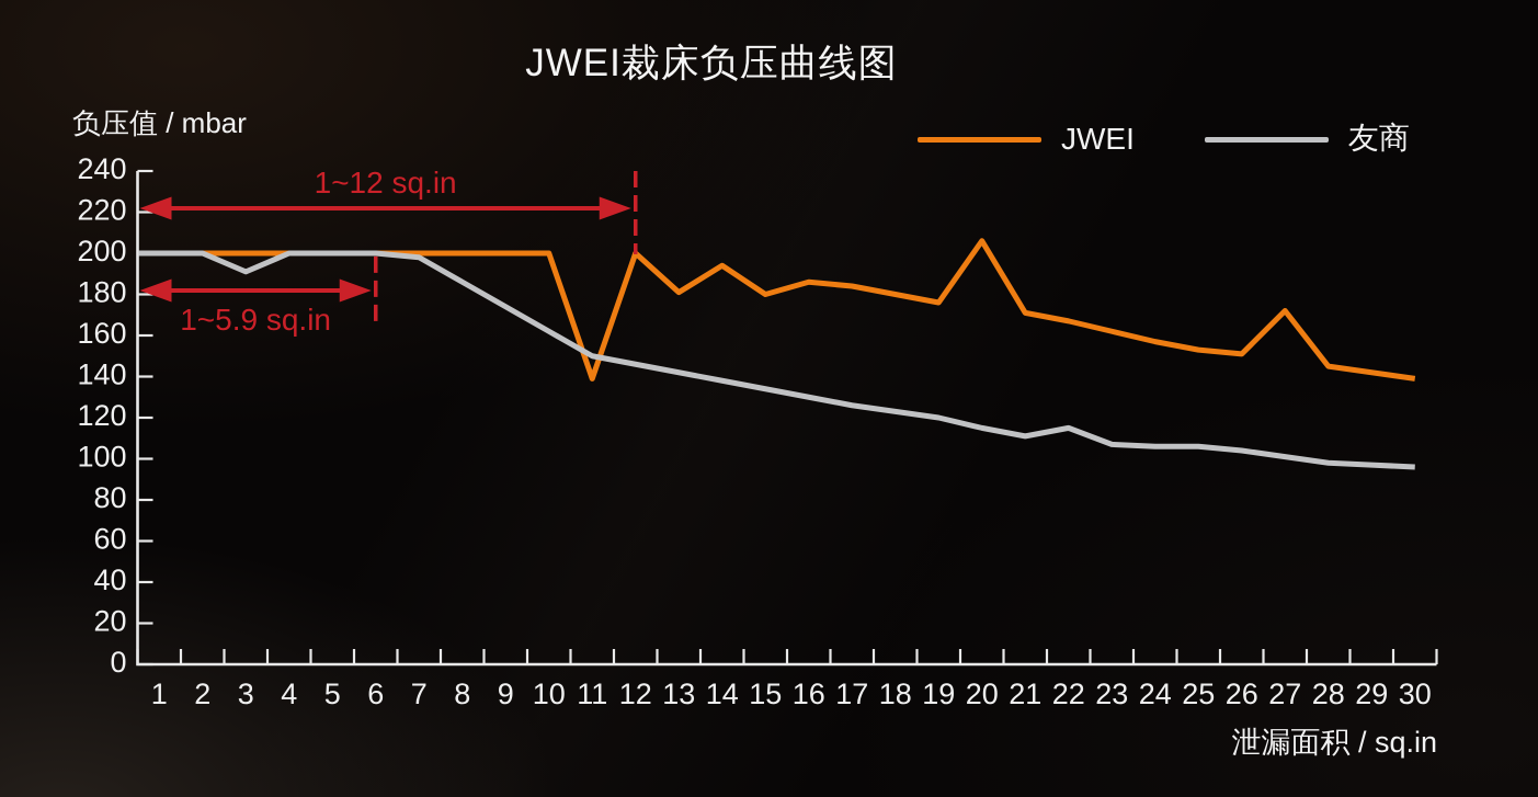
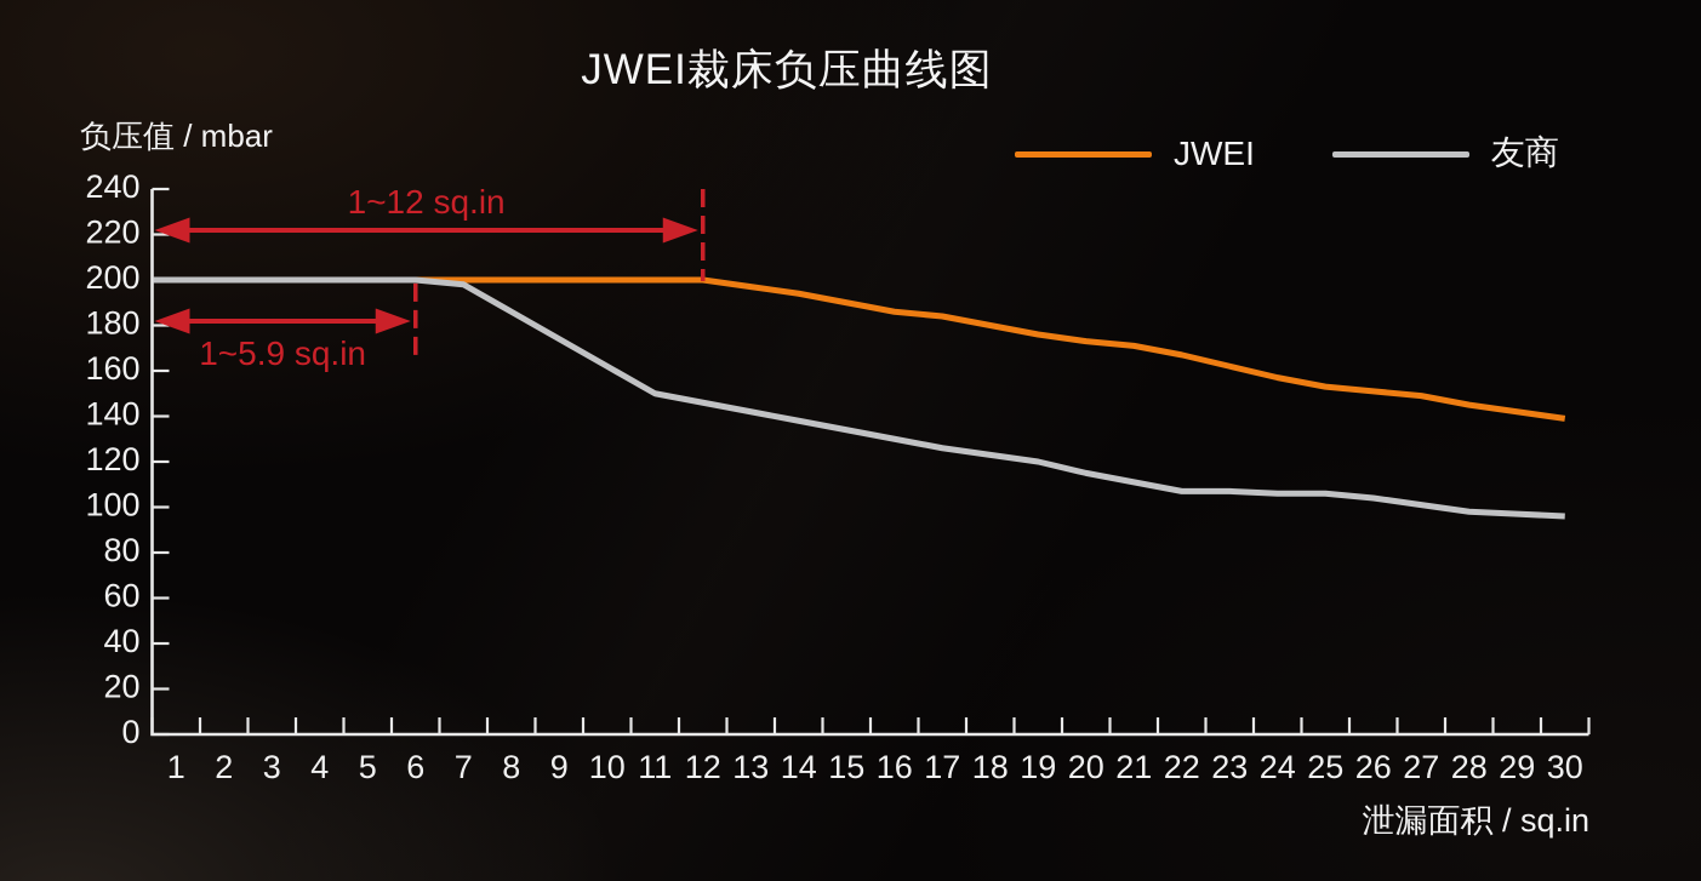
友商/3: 191 -> 200
JWEI/11: 139 -> 200
JWEI/13: 181 -> 197
JWEI/15: 180 -> 190
JWEI/20: 206 -> 173
友商/22: 115 -> 107
JWEI/27: 172 -> 149
